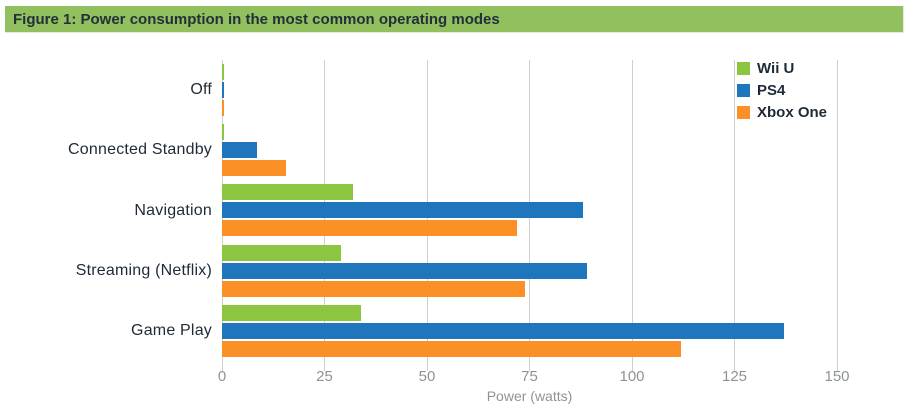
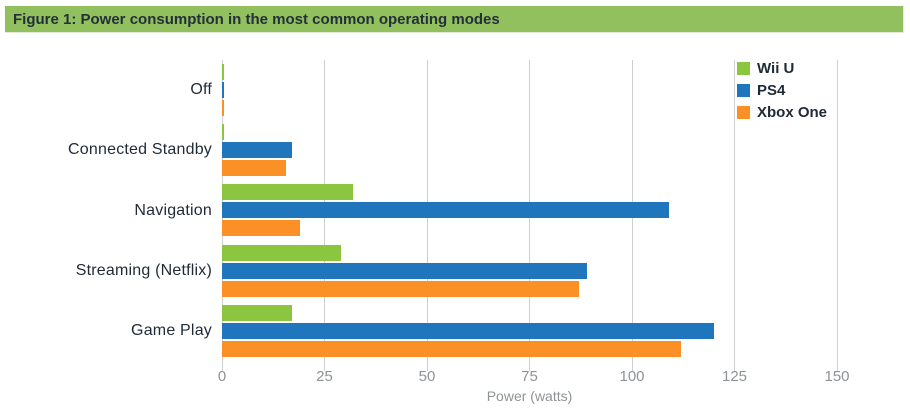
PS4/Connected Standby: 8 -> 17
PS4/Navigation: 88 -> 109
Xbox One/Navigation: 72 -> 19
Xbox One/Streaming (Netflix): 74 -> 87
Wii U/Game Play: 34 -> 17
PS4/Game Play: 137 -> 120
